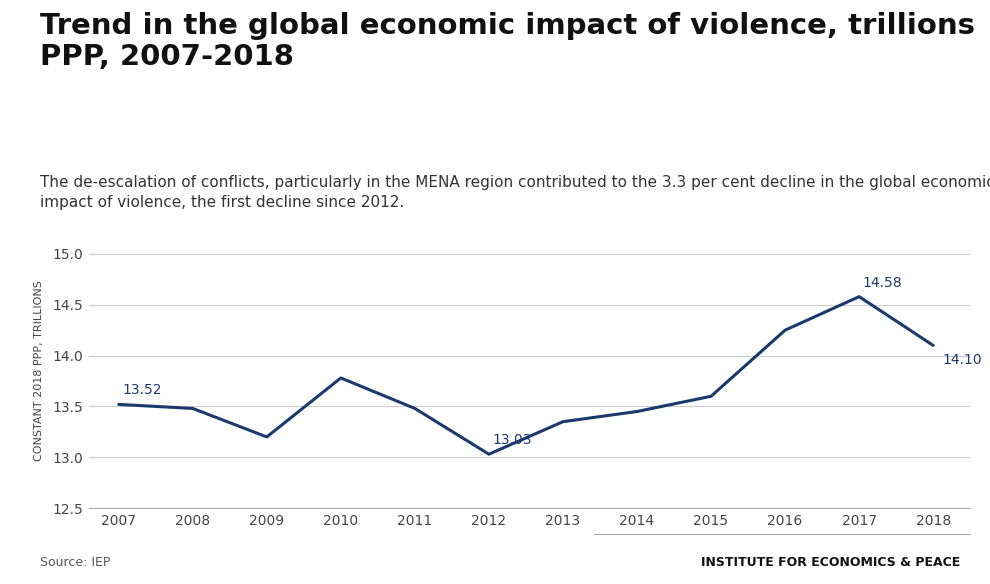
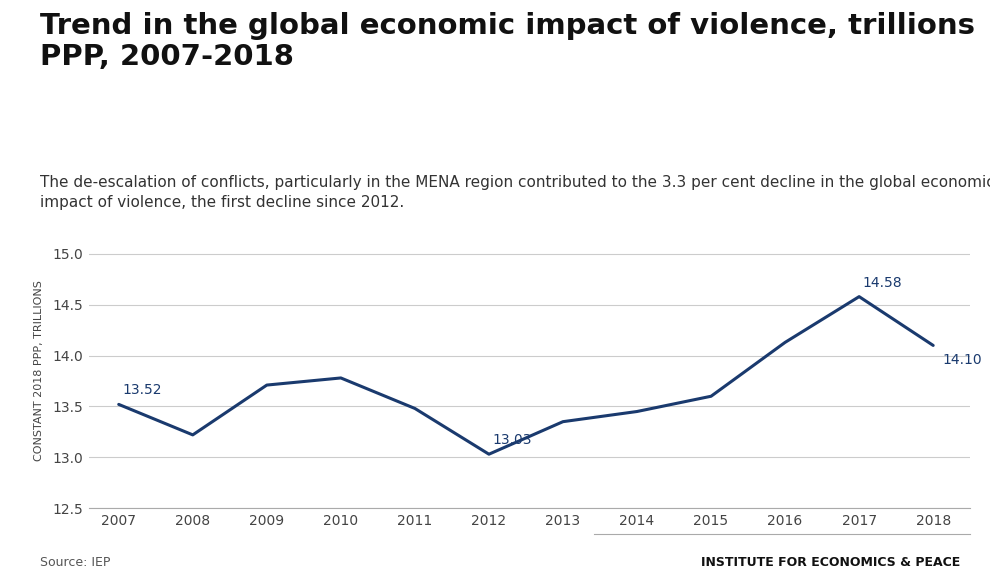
2008: 13.48 -> 13.22
2009: 13.20 -> 13.71
2016: 14.25 -> 14.13
